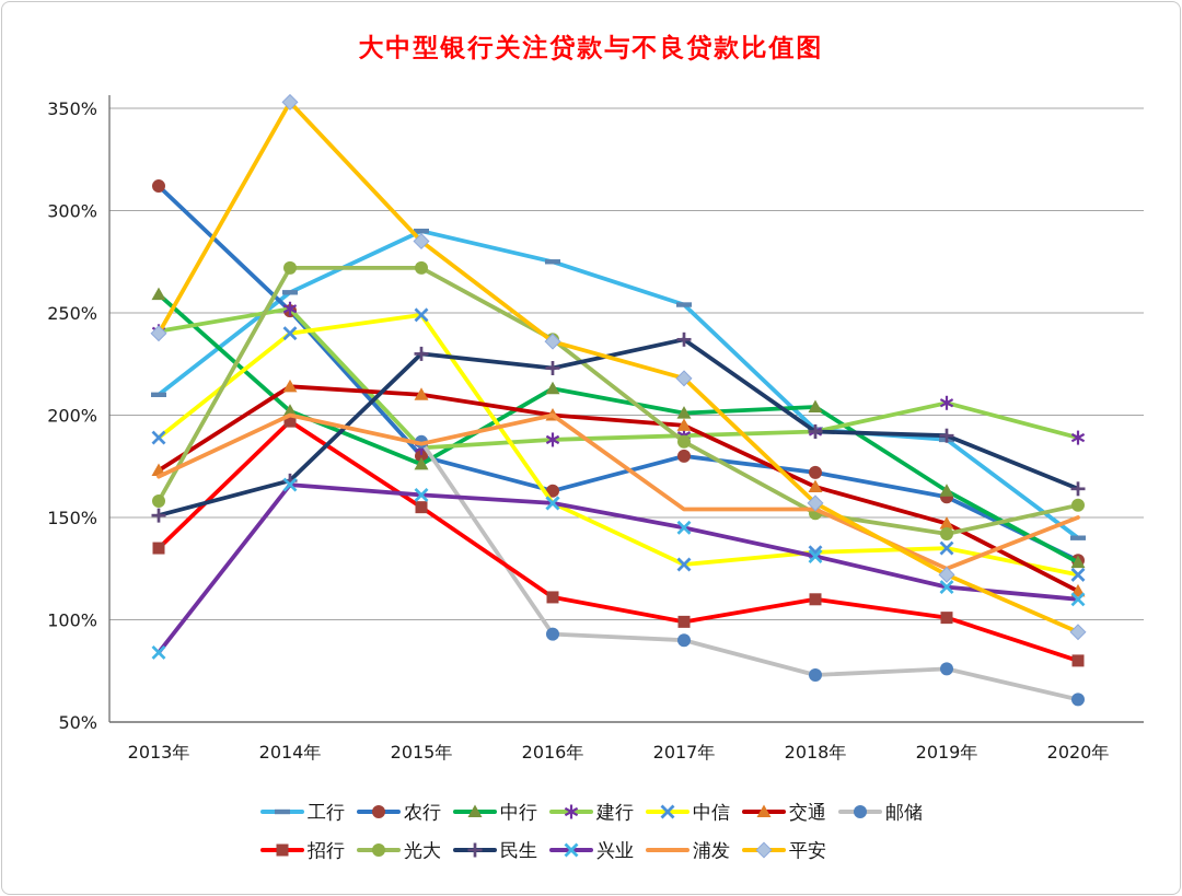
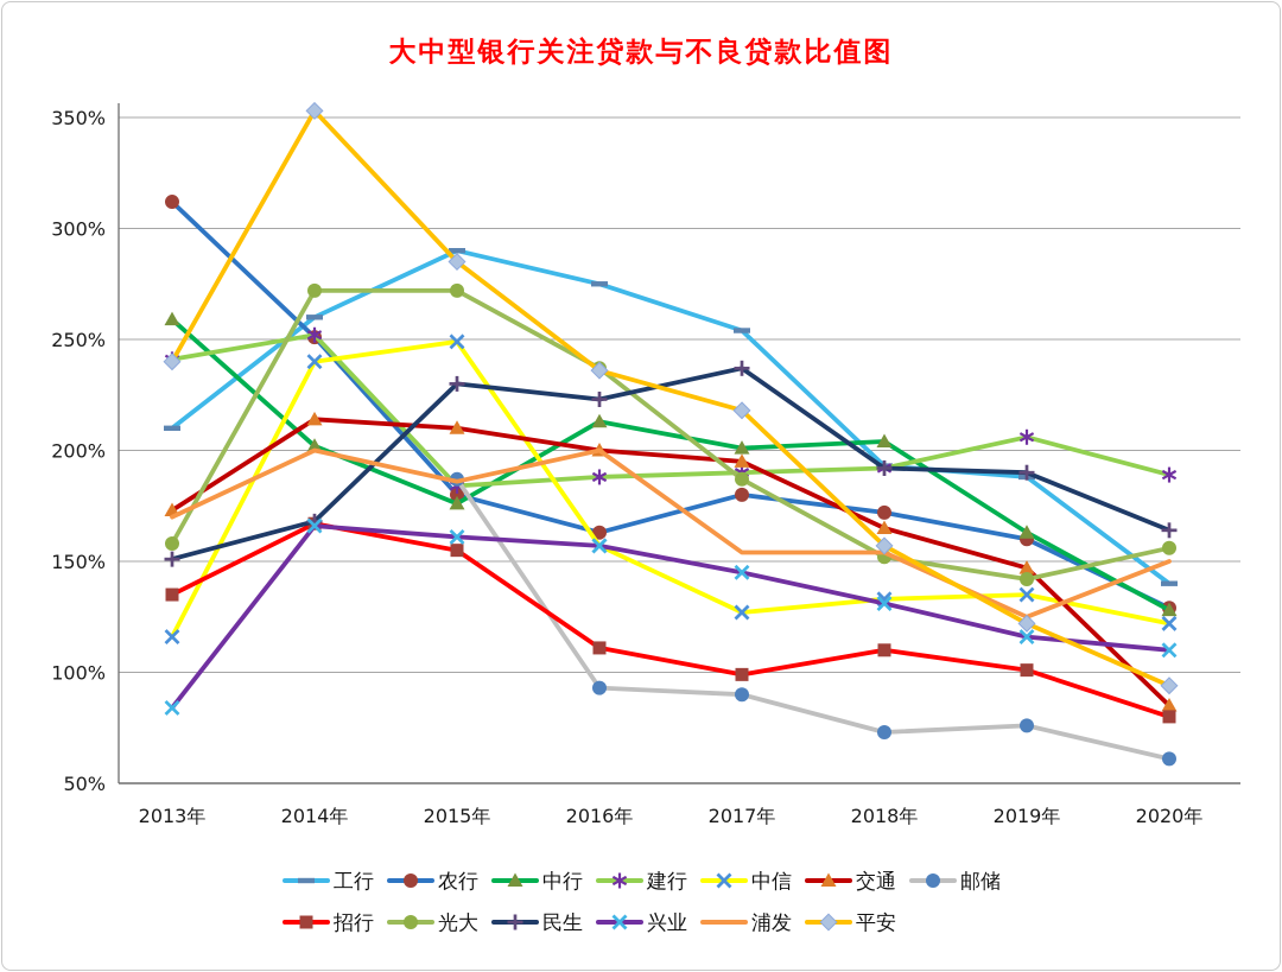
中信/2013年: 189% -> 116%
招行/2014年: 197% -> 167%
交通/2020年: 114% -> 85%
